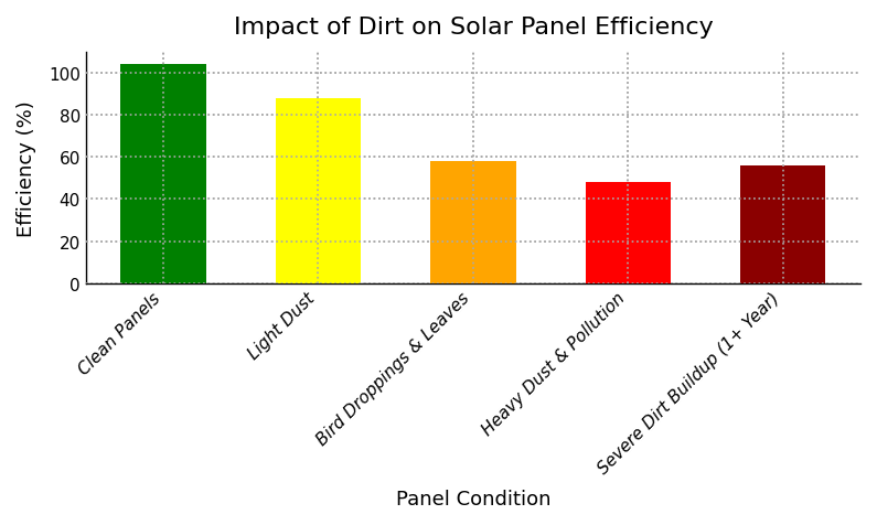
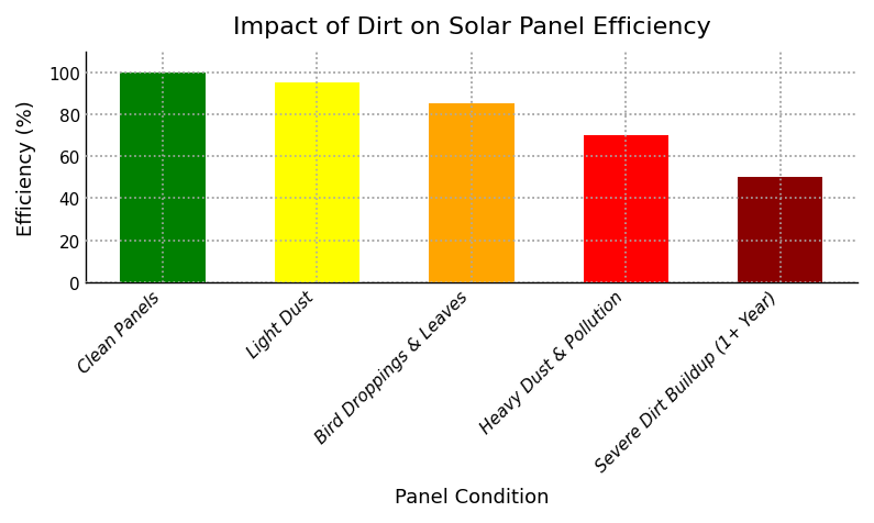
Clean Panels: 104 -> 100
Light Dust: 88 -> 95
Bird Droppings & Leaves: 58 -> 85
Heavy Dust & Pollution: 48 -> 70
Severe Dirt Buildup (1+ Year): 56 -> 50
